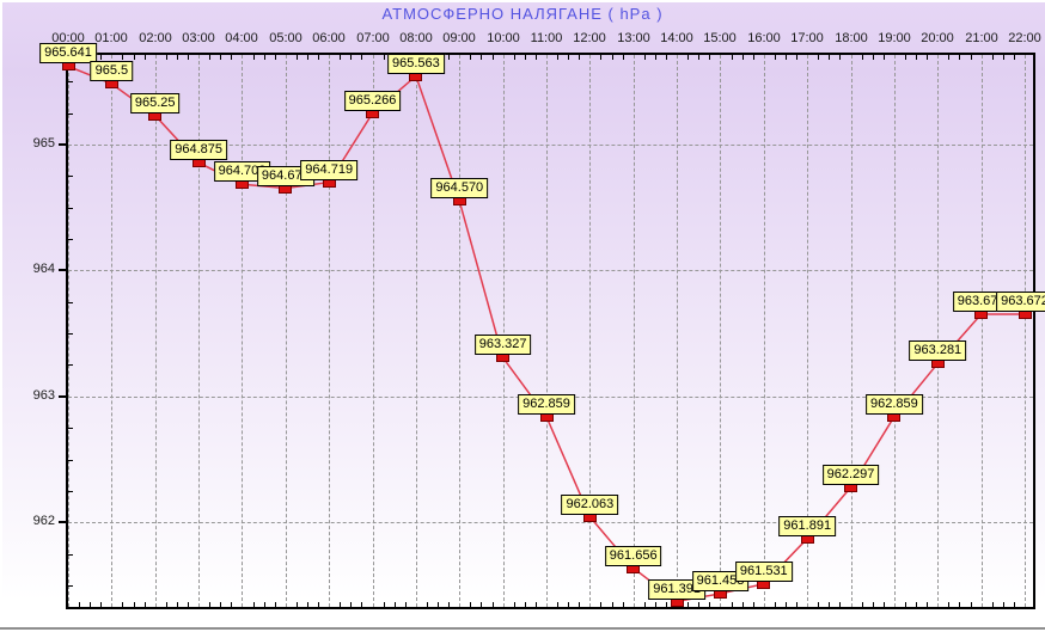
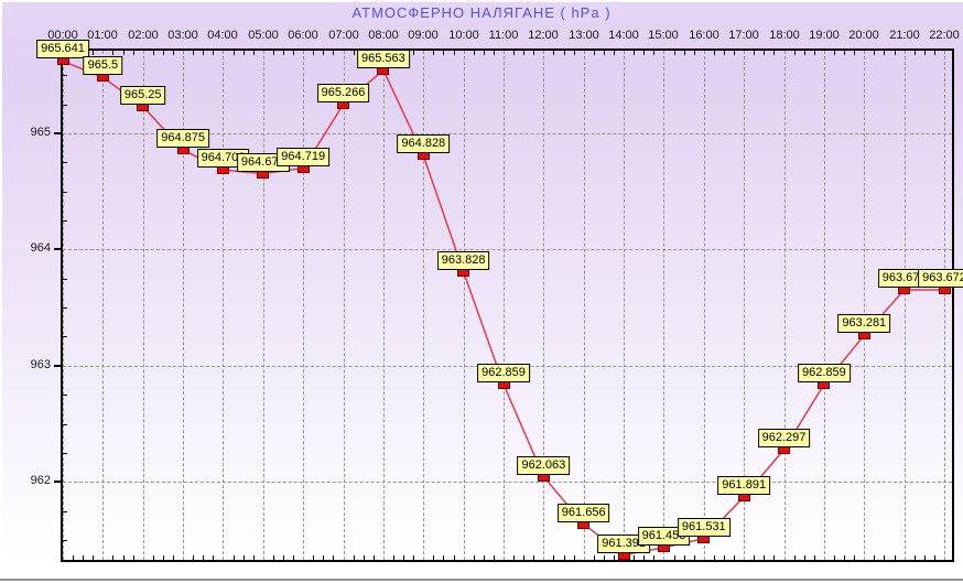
09:00: 964.570 -> 964.828
10:00: 963.327 -> 963.828
